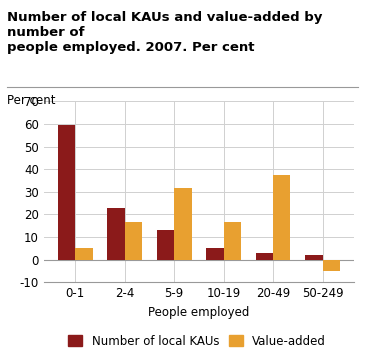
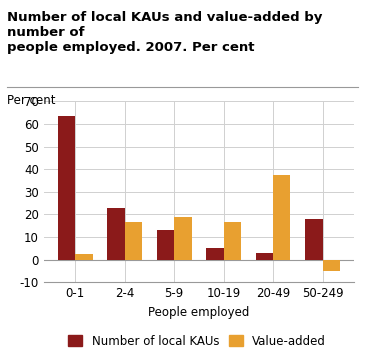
Number of local KAUs/0-1: 59.5 -> 63.5
Value-added/0-1: 5.0 -> 2.5
Value-added/5-9: 31.5 -> 19.0
Number of local KAUs/50-249: 2.0 -> 18.0
